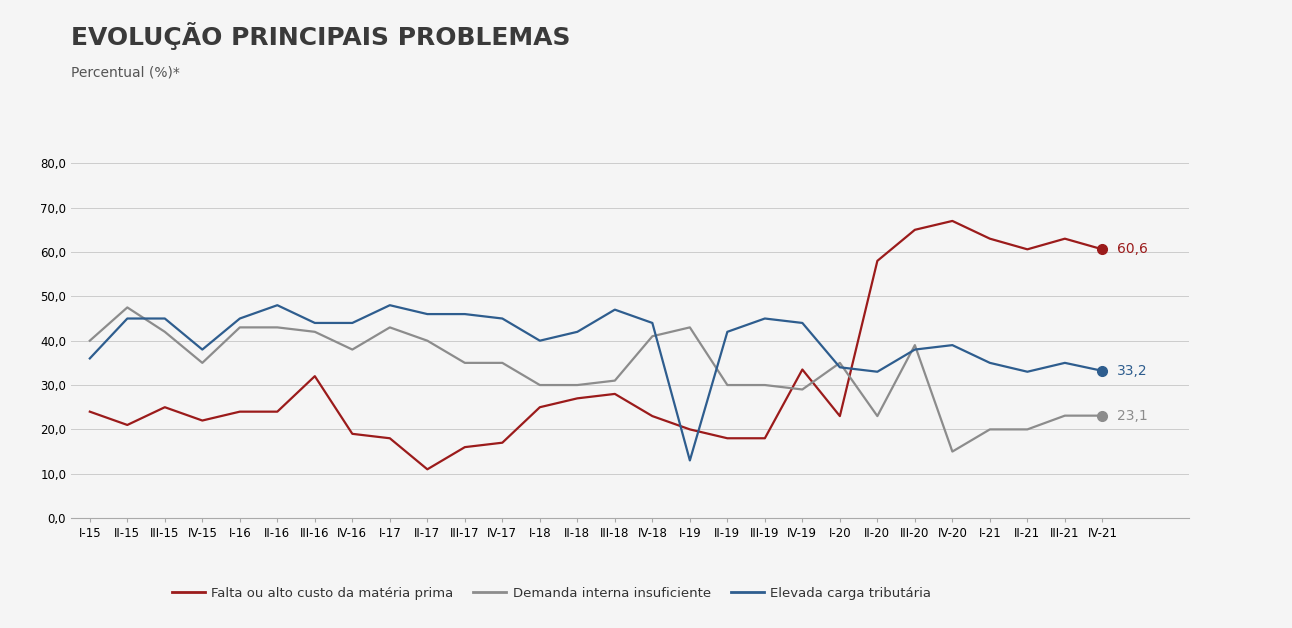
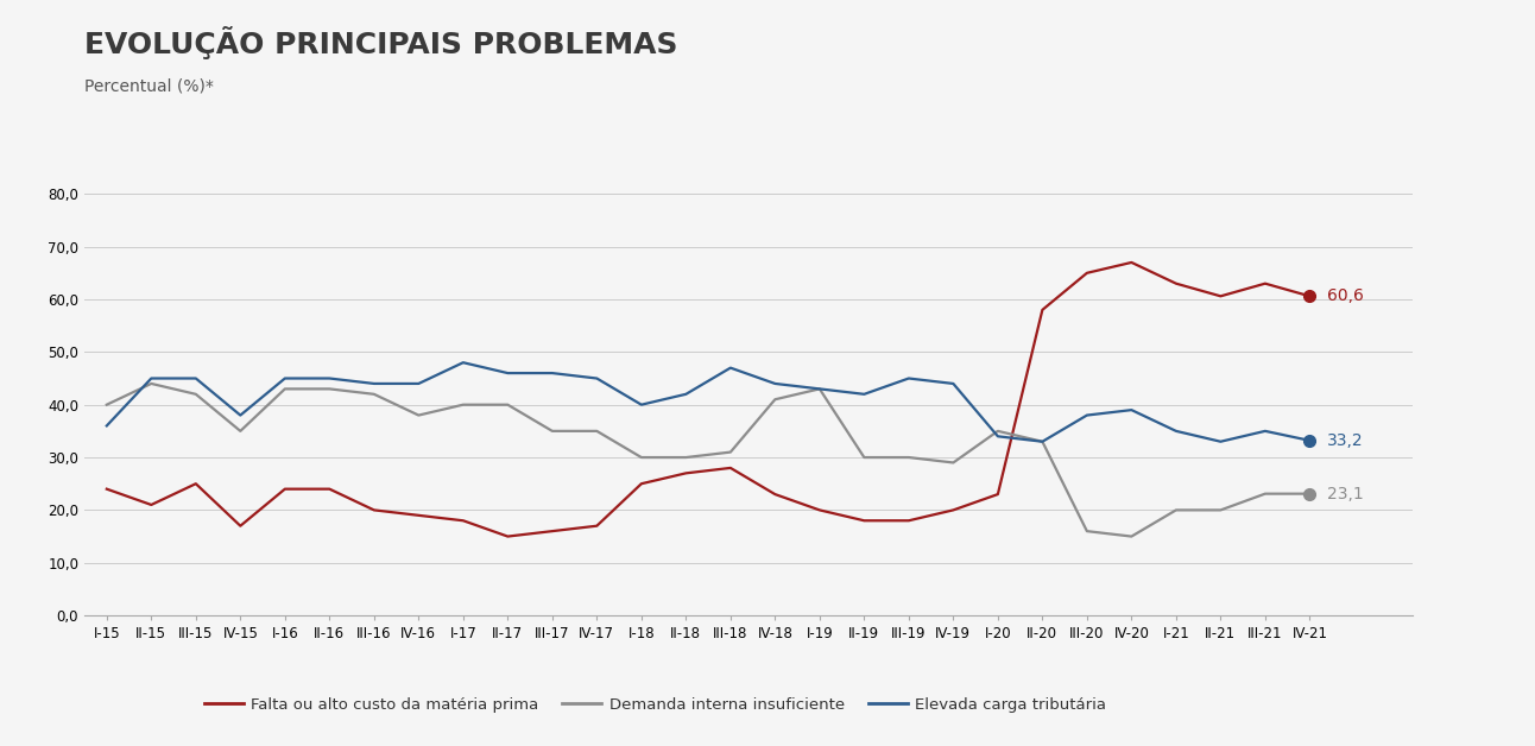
Demanda interna insuficiente/II-15: 47,5 -> 44,0
Falta ou alto custo da matéria prima/IV-15: 22,0 -> 17,0
Elevada carga tributária/II-16: 48,0 -> 45,0
Falta ou alto custo da matéria prima/III-16: 32,0 -> 20,0
Demanda interna insuficiente/I-17: 43,0 -> 40,0
Falta ou alto custo da matéria prima/II-17: 11,0 -> 15,0
Elevada carga tributária/I-19: 13,0 -> 43,0
Falta ou alto custo da matéria prima/IV-19: 33,5 -> 20,0
Demanda interna insuficiente/II-20: 23,0 -> 33,0
Demanda interna insuficiente/III-20: 39,0 -> 16,0
